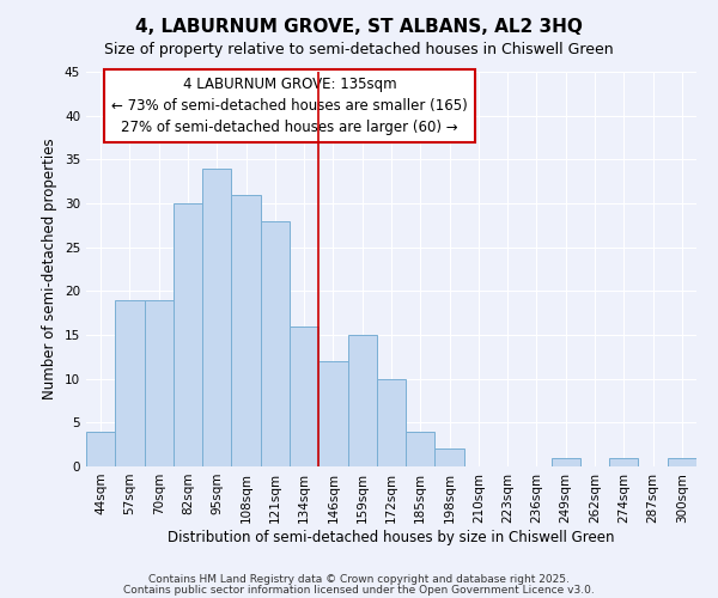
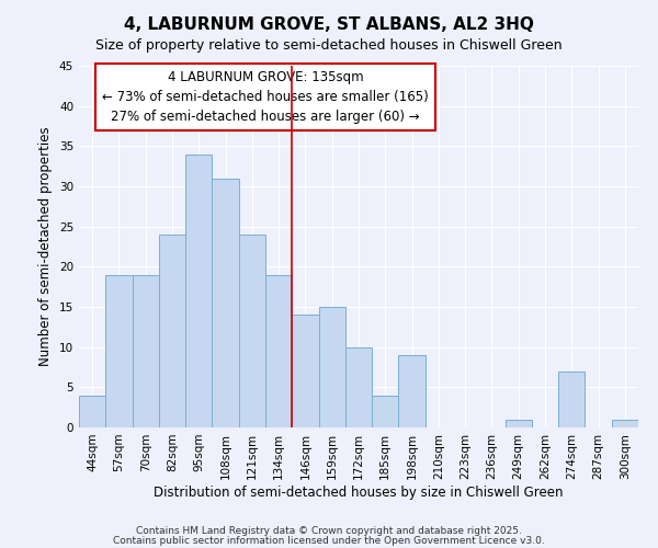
82sqm: 30 -> 24
121sqm: 28 -> 24
134sqm: 16 -> 19
146sqm: 12 -> 14
198sqm: 2 -> 9
274sqm: 1 -> 7
